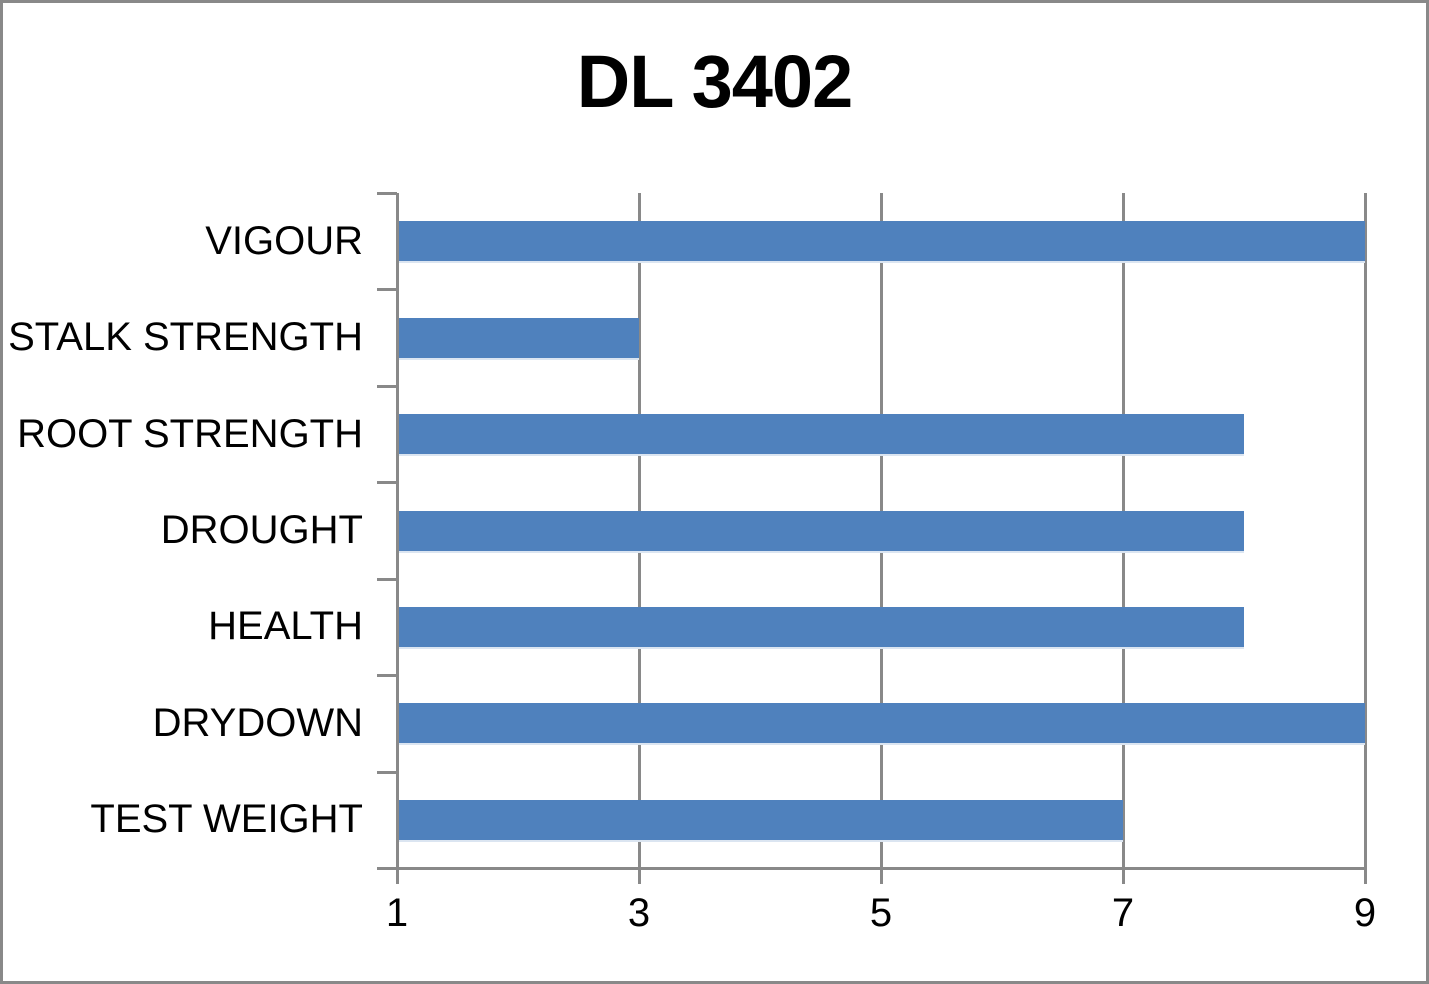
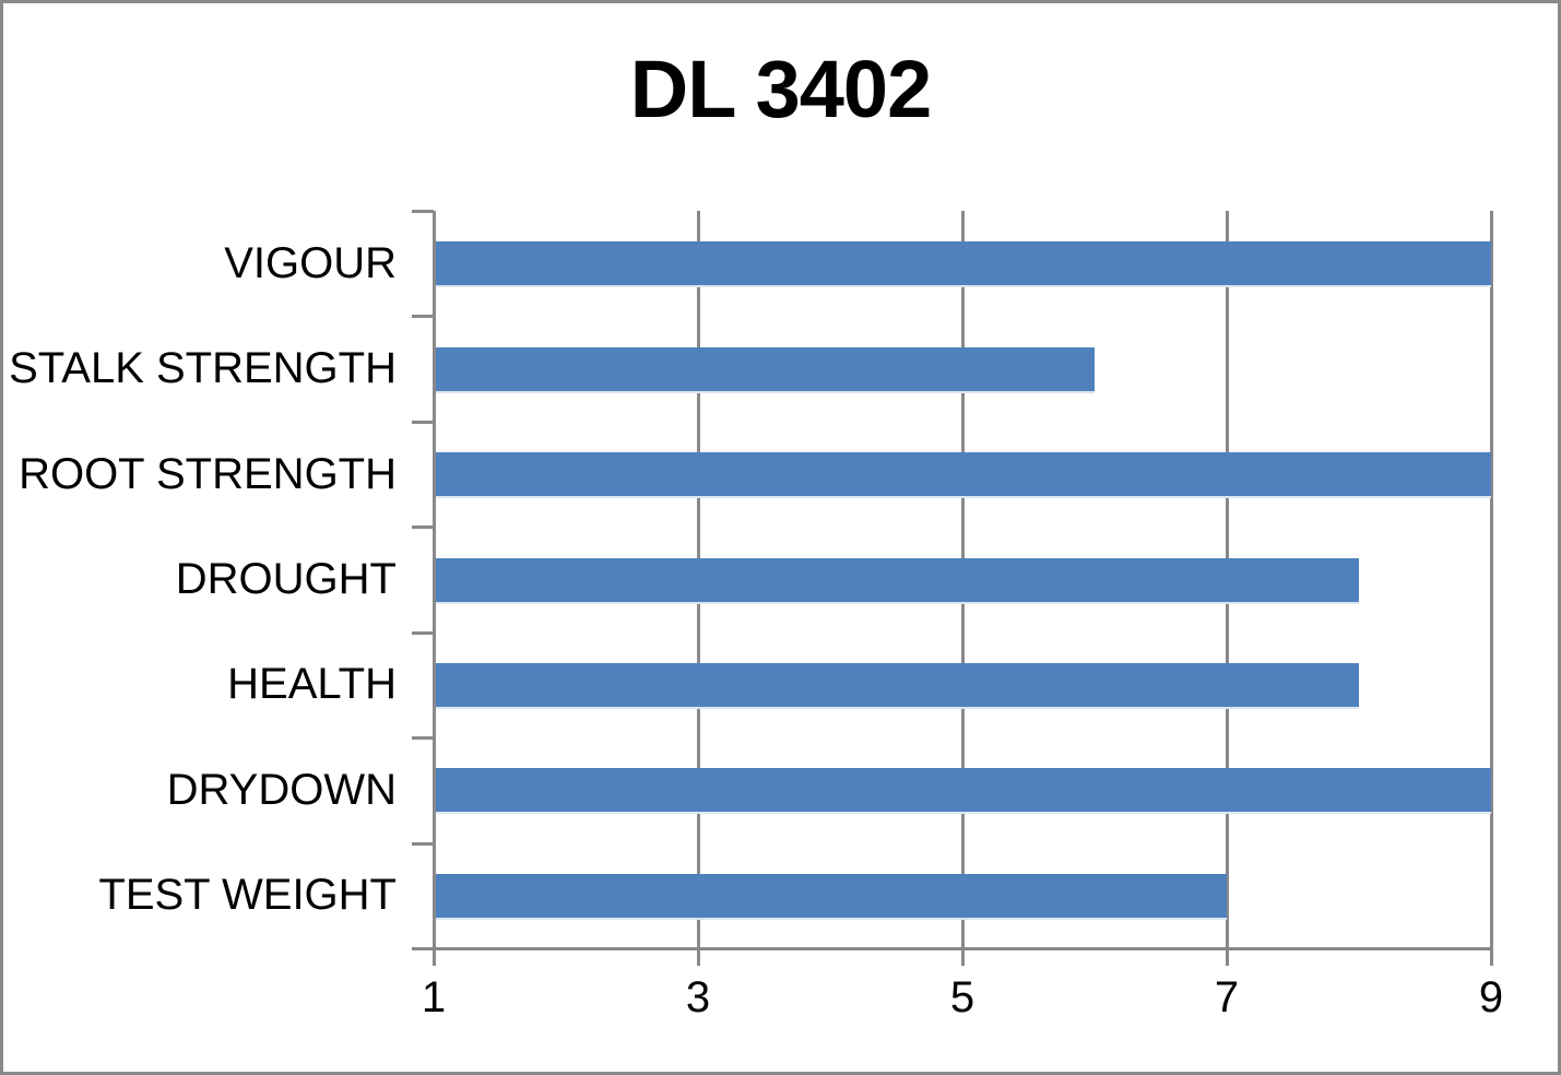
STALK STRENGTH: 3 -> 6
ROOT STRENGTH: 8 -> 9
